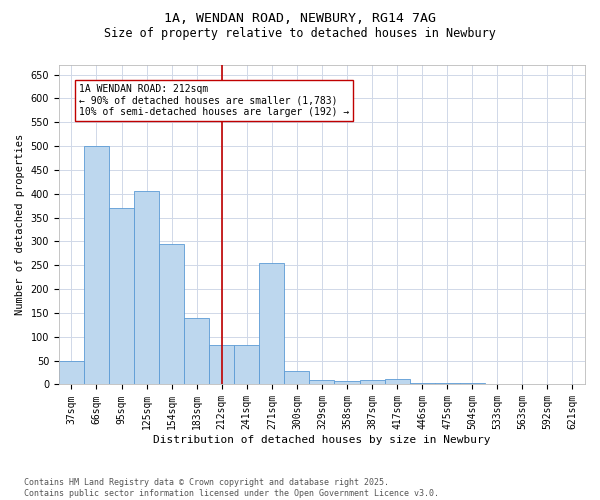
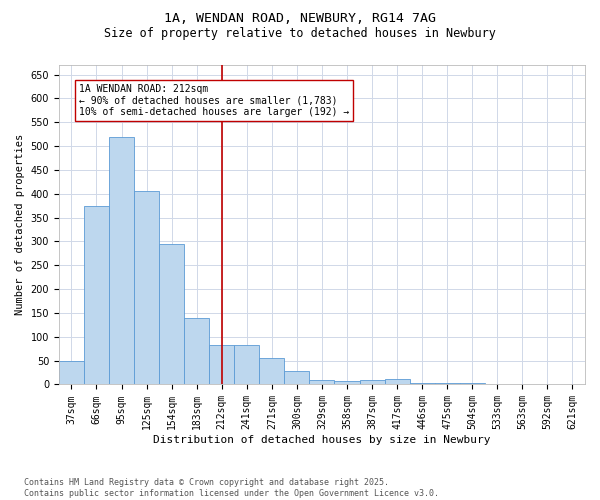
66sqm: 500 -> 375
95sqm: 370 -> 520
271sqm: 255 -> 55
